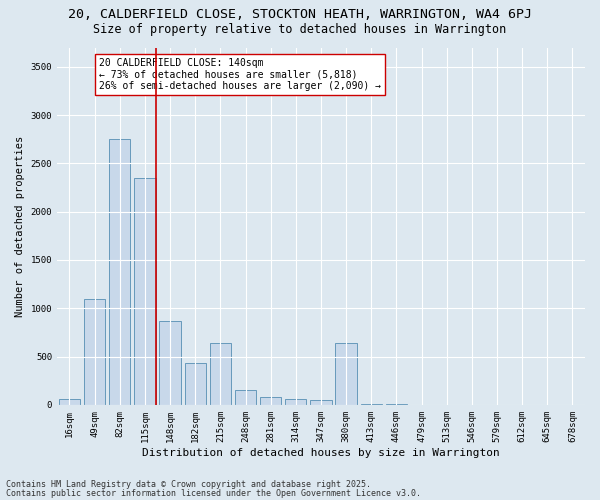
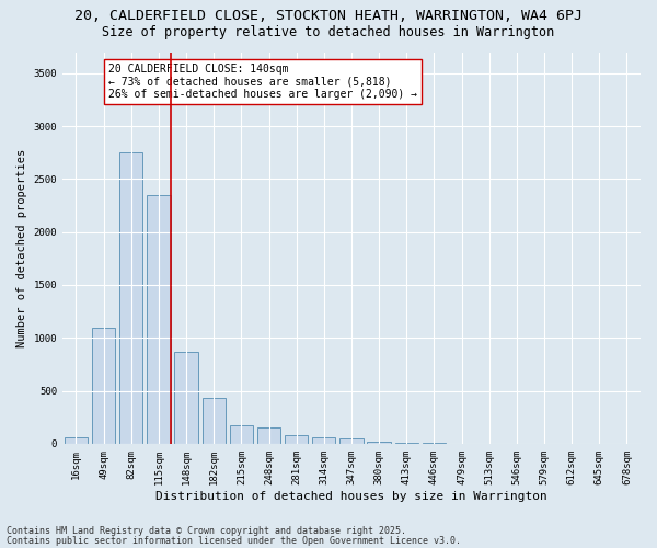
215sqm: 640 -> 170
380sqm: 640 -> 20
